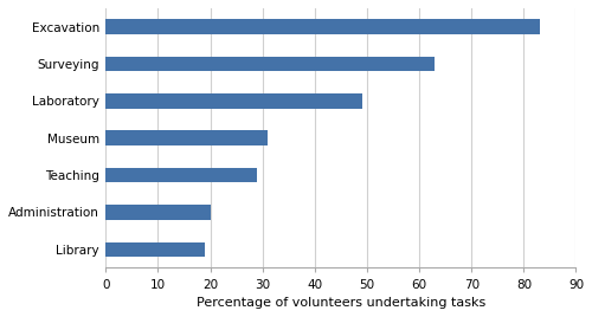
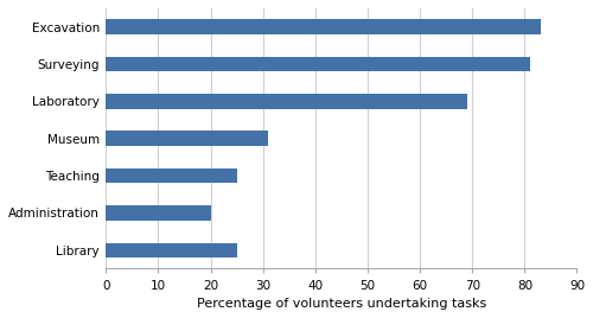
Surveying: 63 -> 81
Laboratory: 49 -> 69
Teaching: 29 -> 25
Library: 19 -> 25
